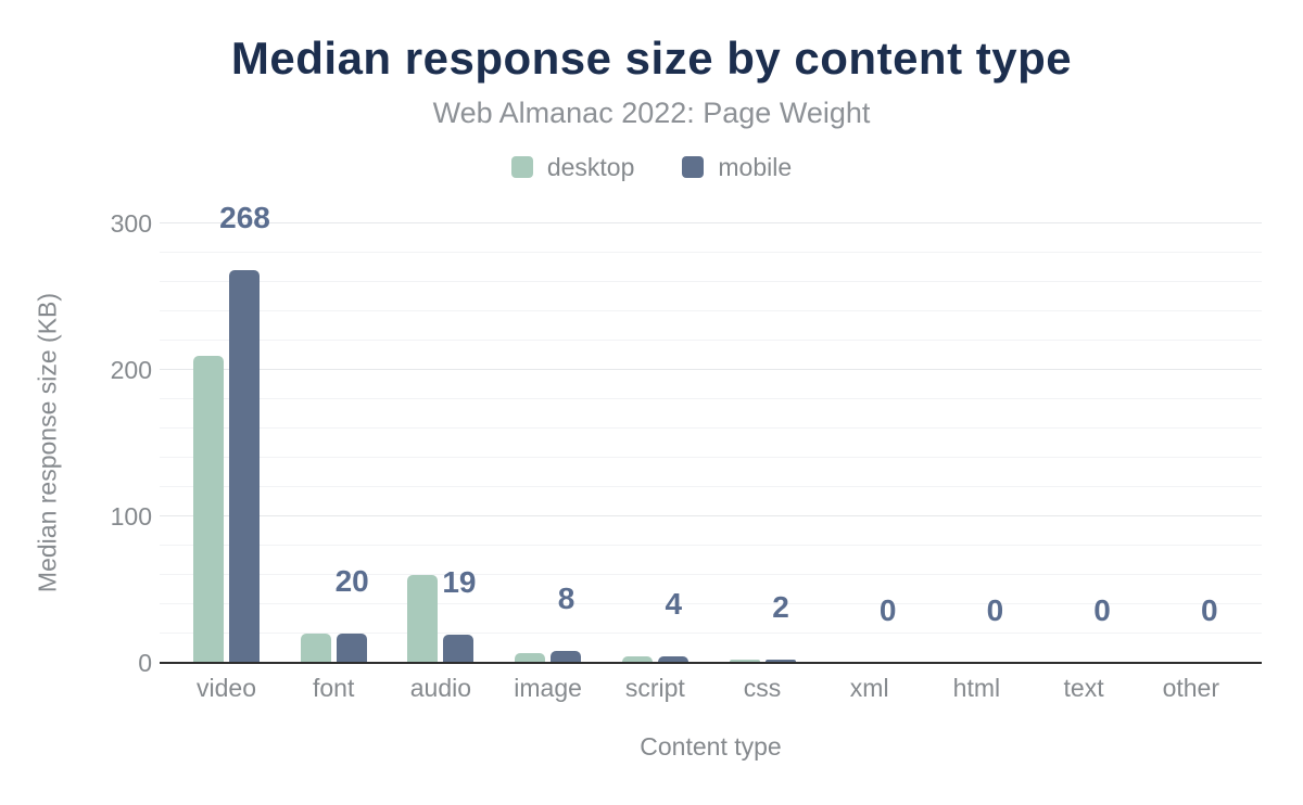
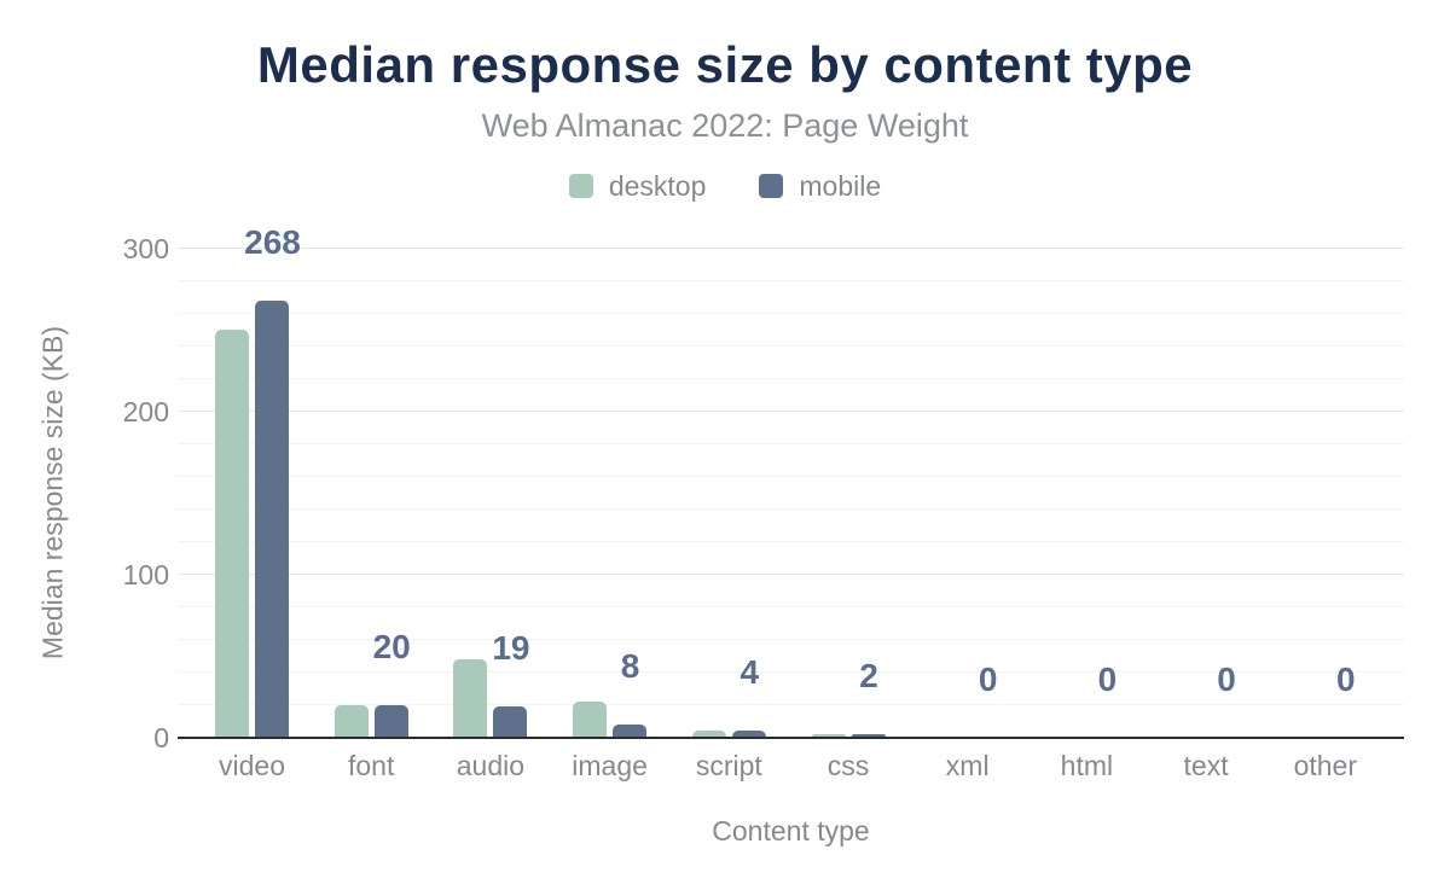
desktop/video: 209 -> 250
desktop/audio: 60 -> 48
desktop/image: 6 -> 22
